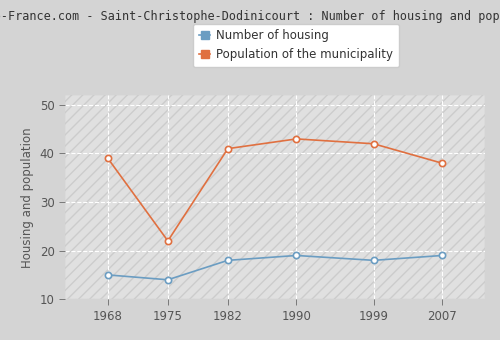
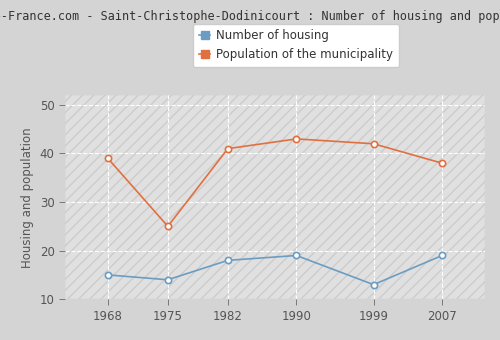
Population of the municipality/1975: 22 -> 25
Number of housing/1999: 18 -> 13
